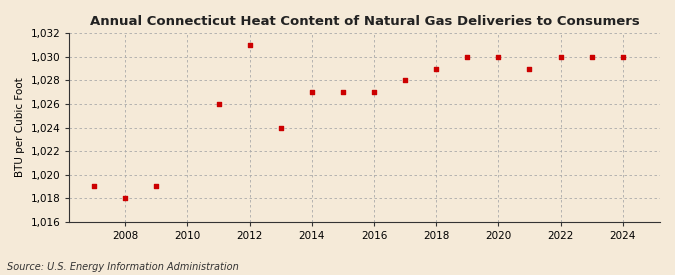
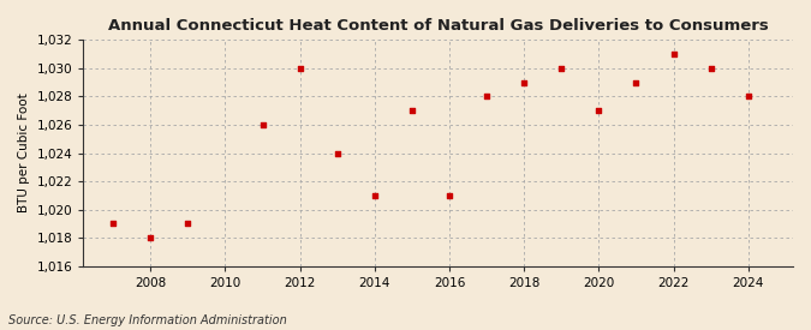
2012: 1,031 -> 1,030
2014: 1,027 -> 1,021
2016: 1,027 -> 1,021
2020: 1,030 -> 1,027
2022: 1,030 -> 1,031
2024: 1,030 -> 1,028
